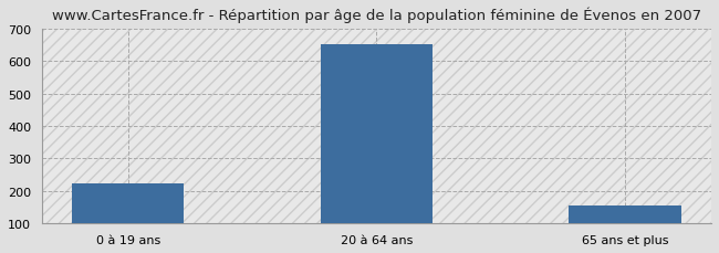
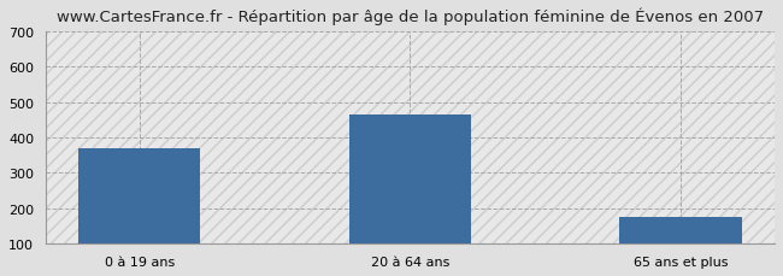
0 à 19 ans: 225 -> 370
20 à 64 ans: 650 -> 465
65 ans et plus: 155 -> 175
